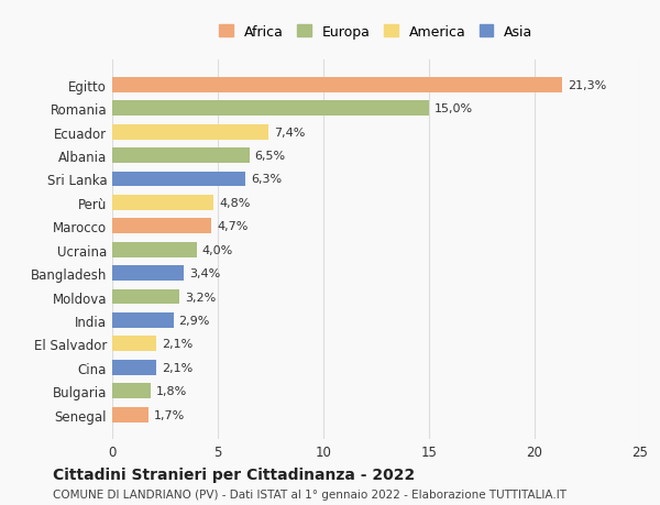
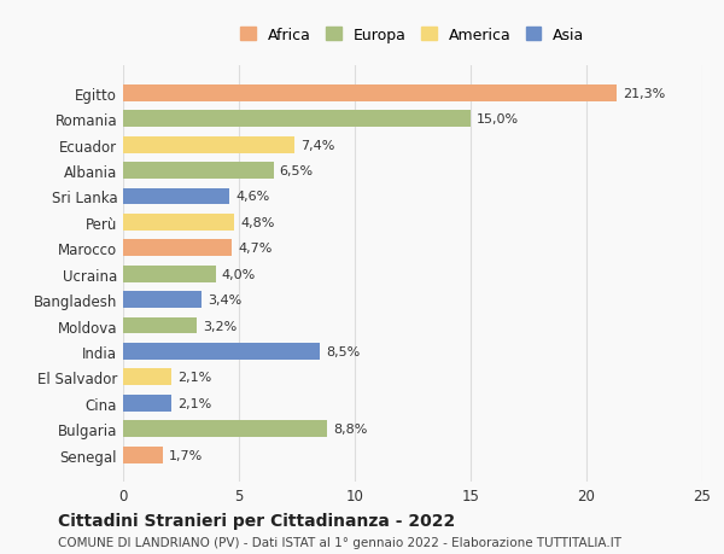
Sri Lanka: 6,3% -> 4,6%
India: 2,9% -> 8,5%
Bulgaria: 1,8% -> 8,8%
